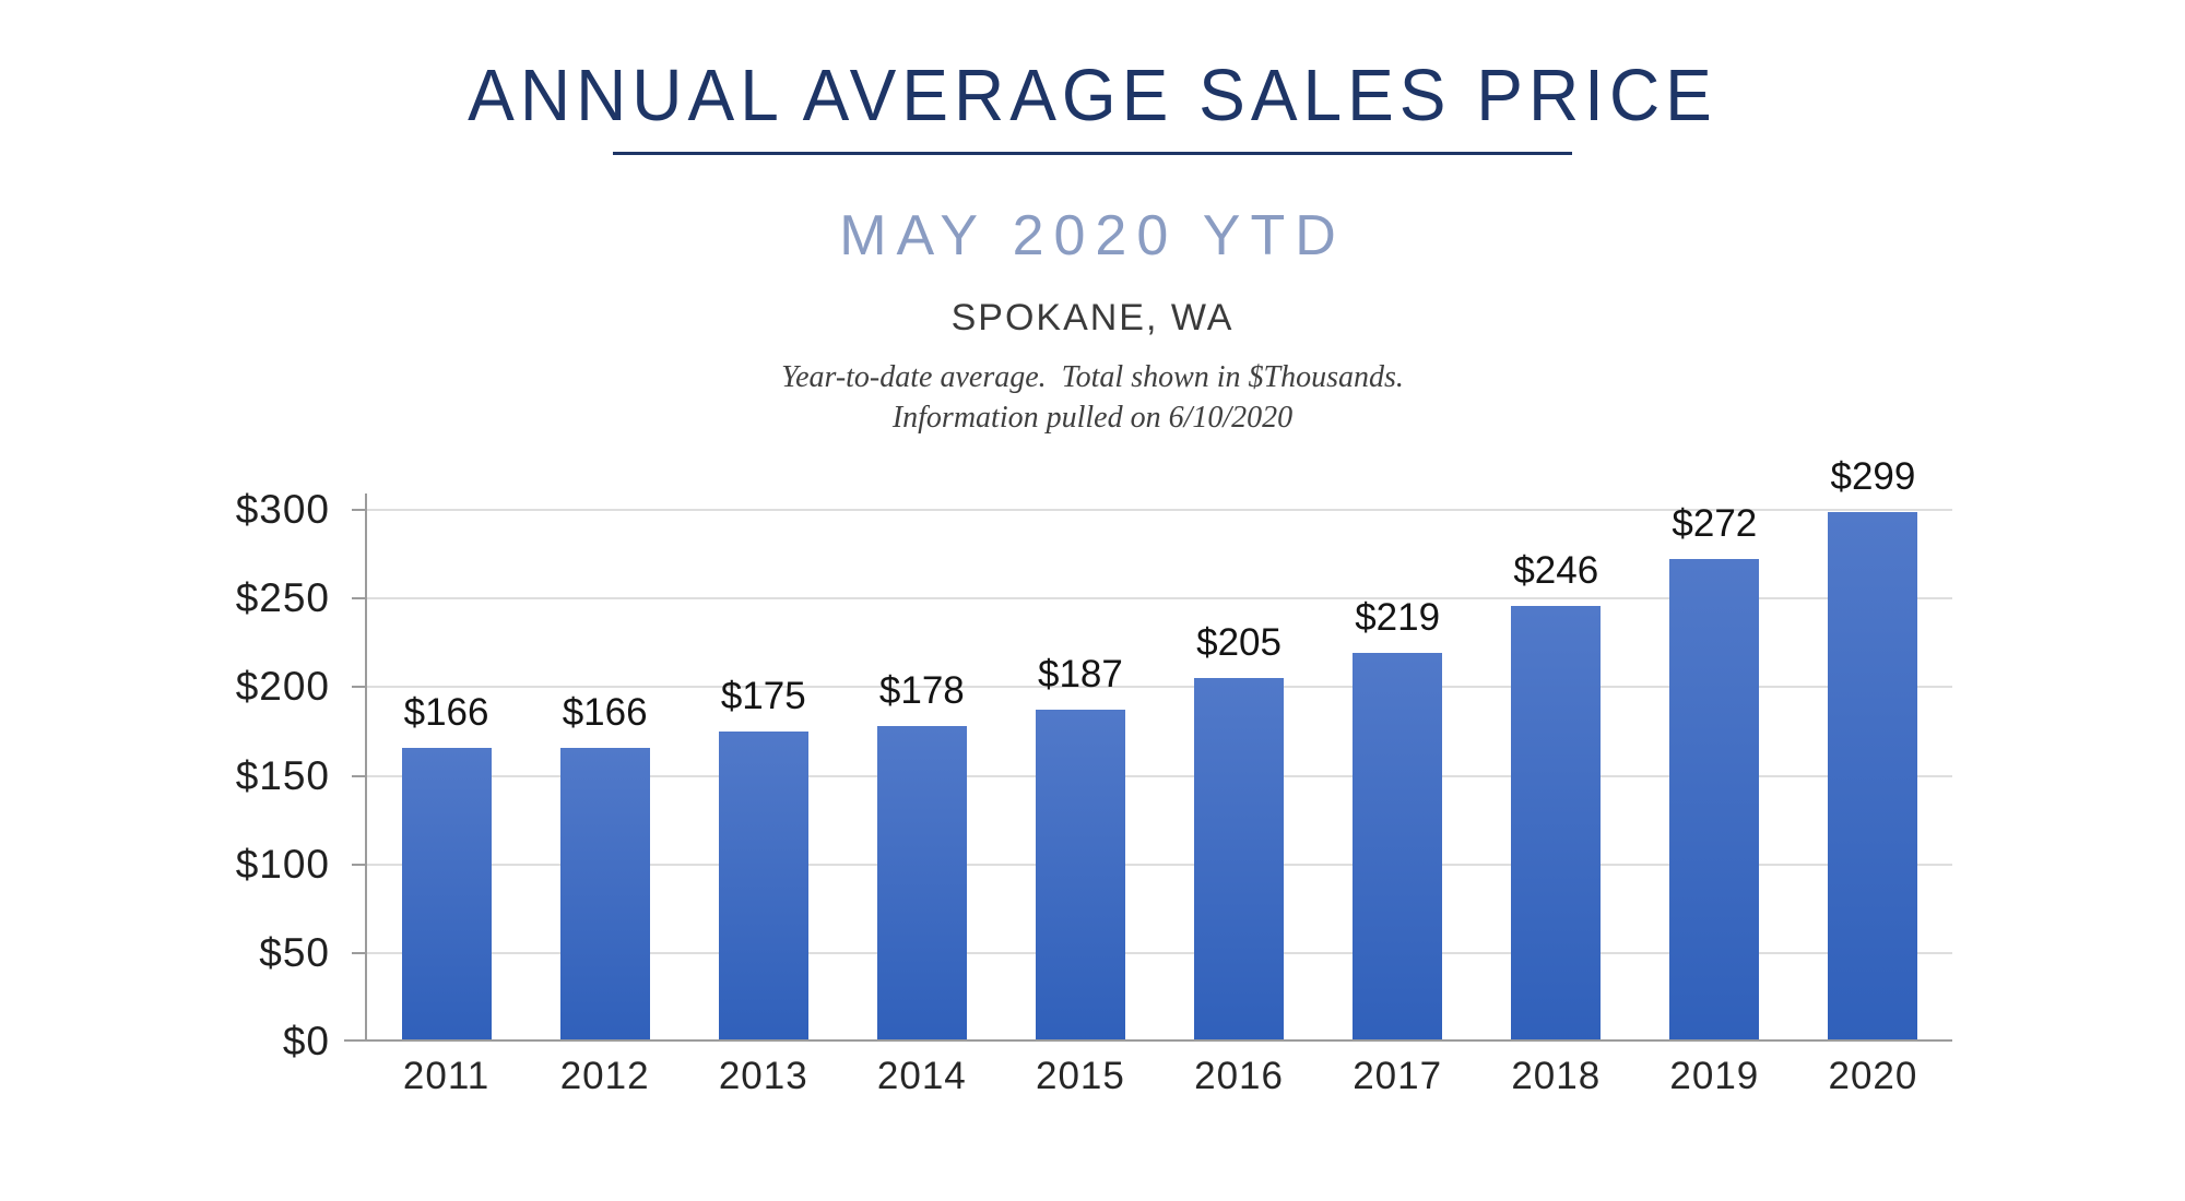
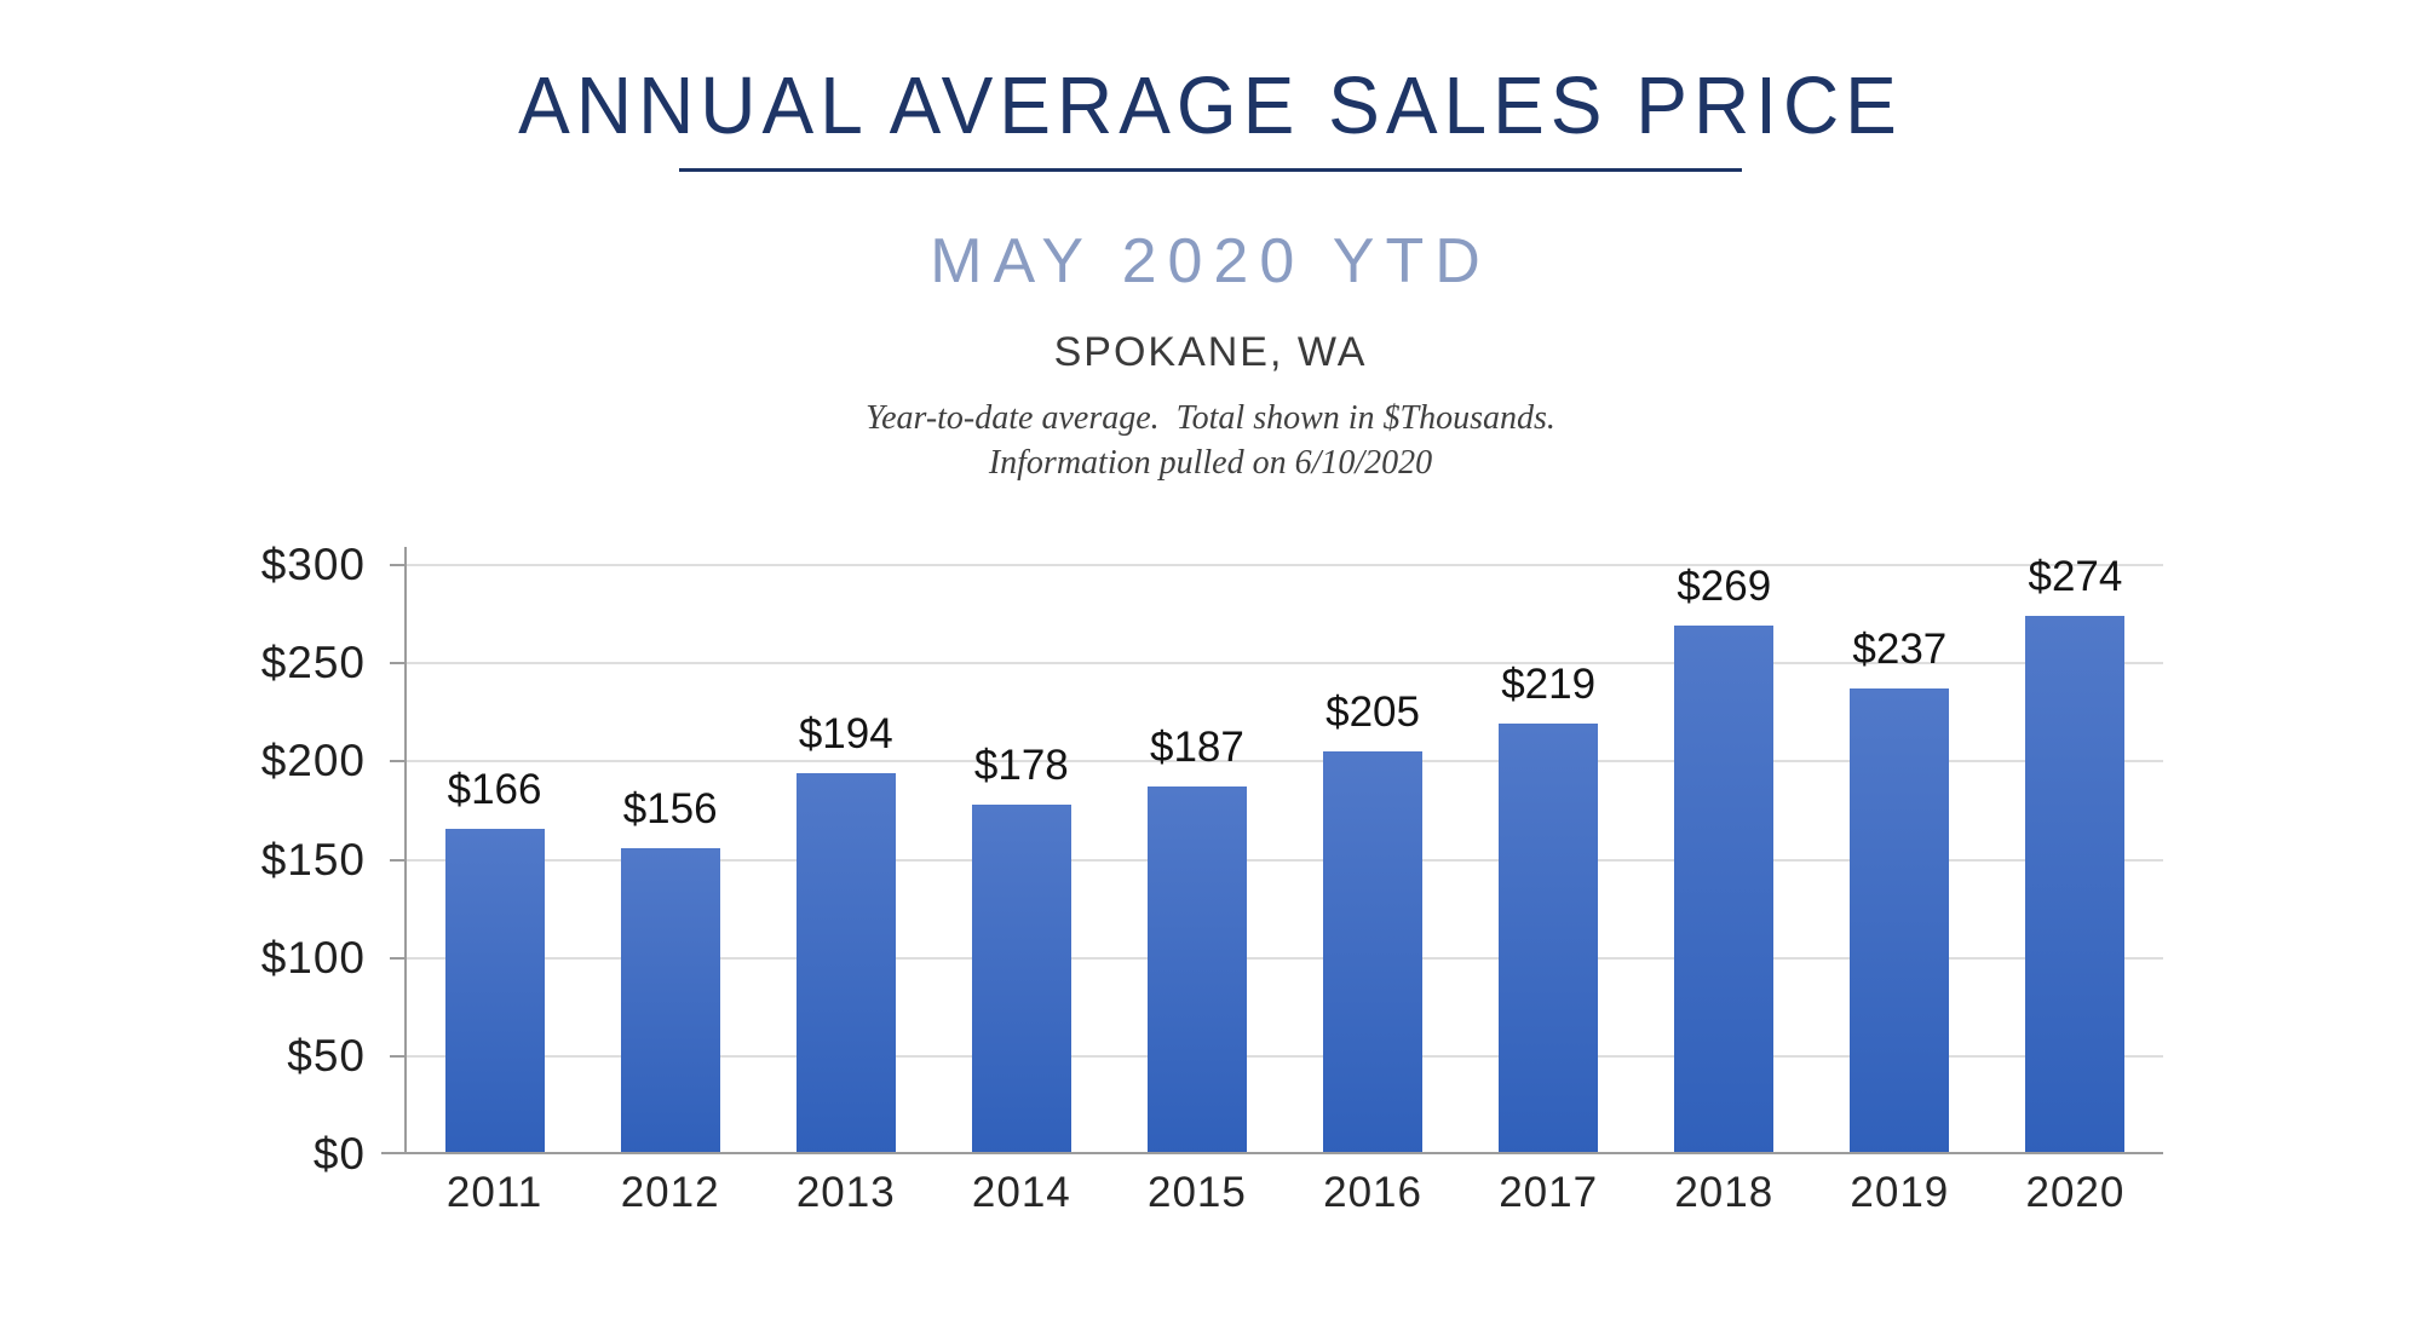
2012: $166 -> $156
2013: $175 -> $194
2018: $246 -> $269
2019: $272 -> $237
2020: $299 -> $274
